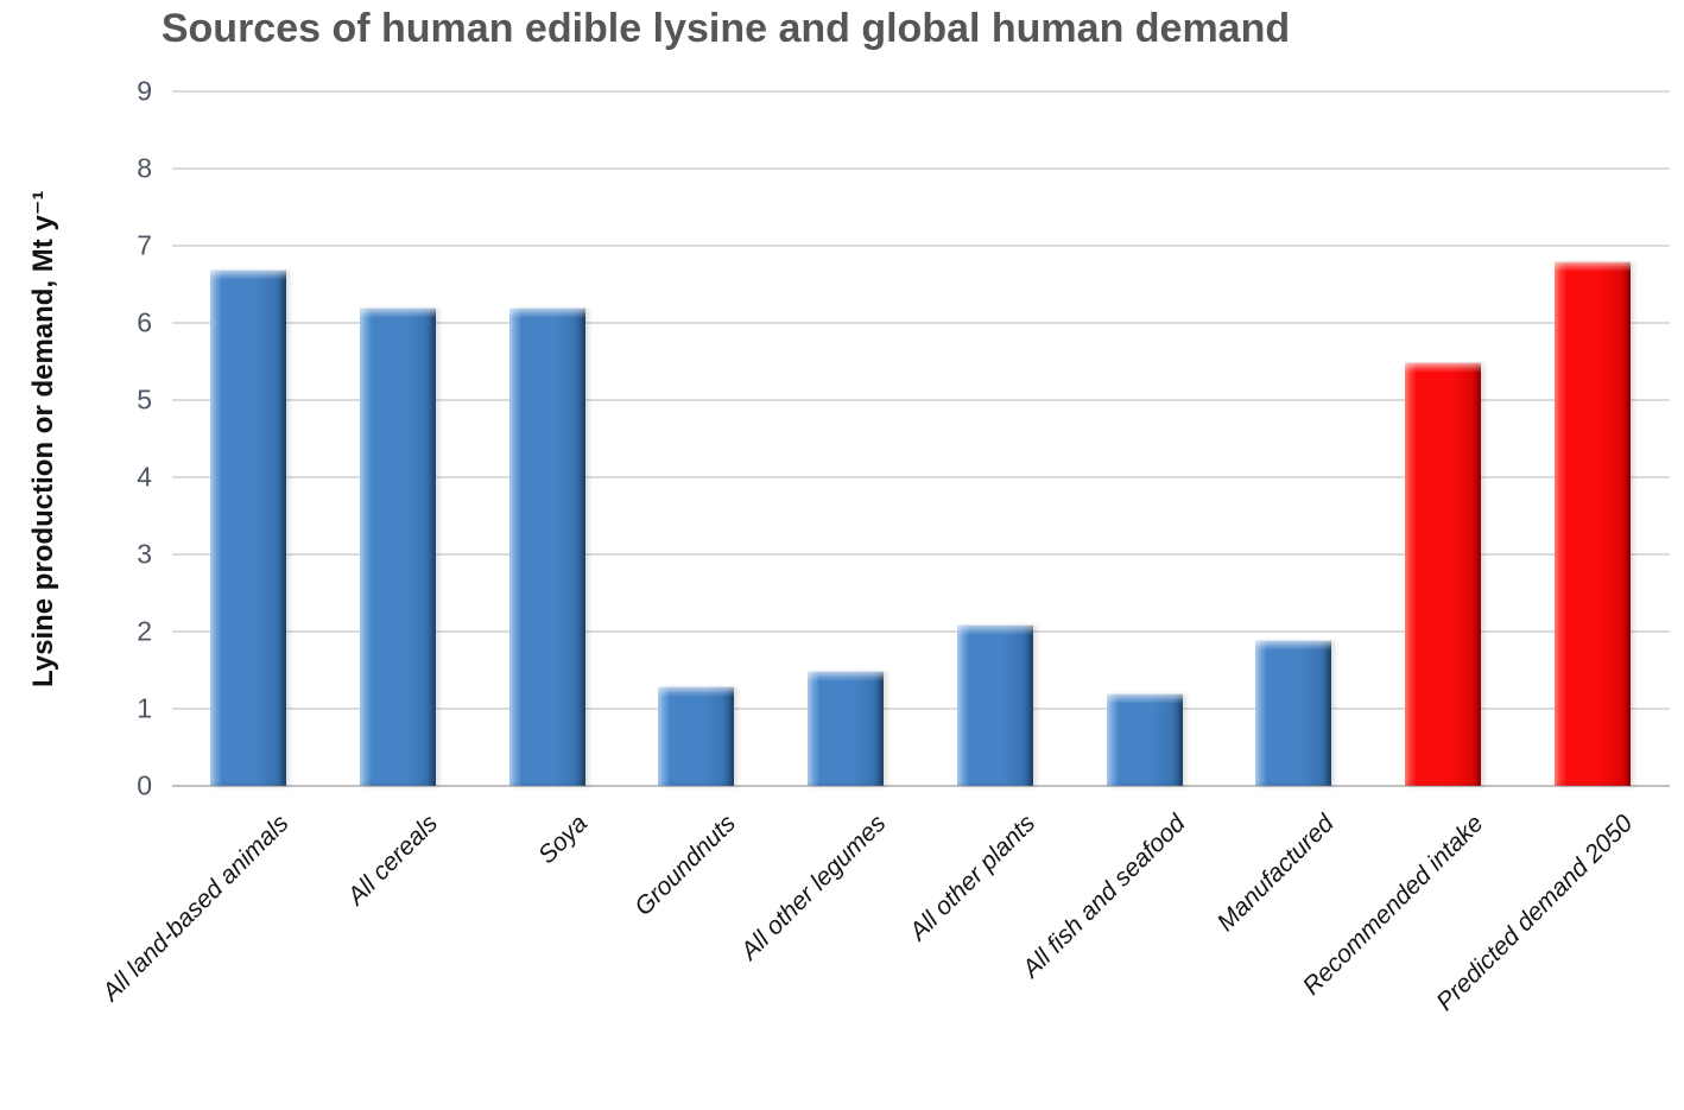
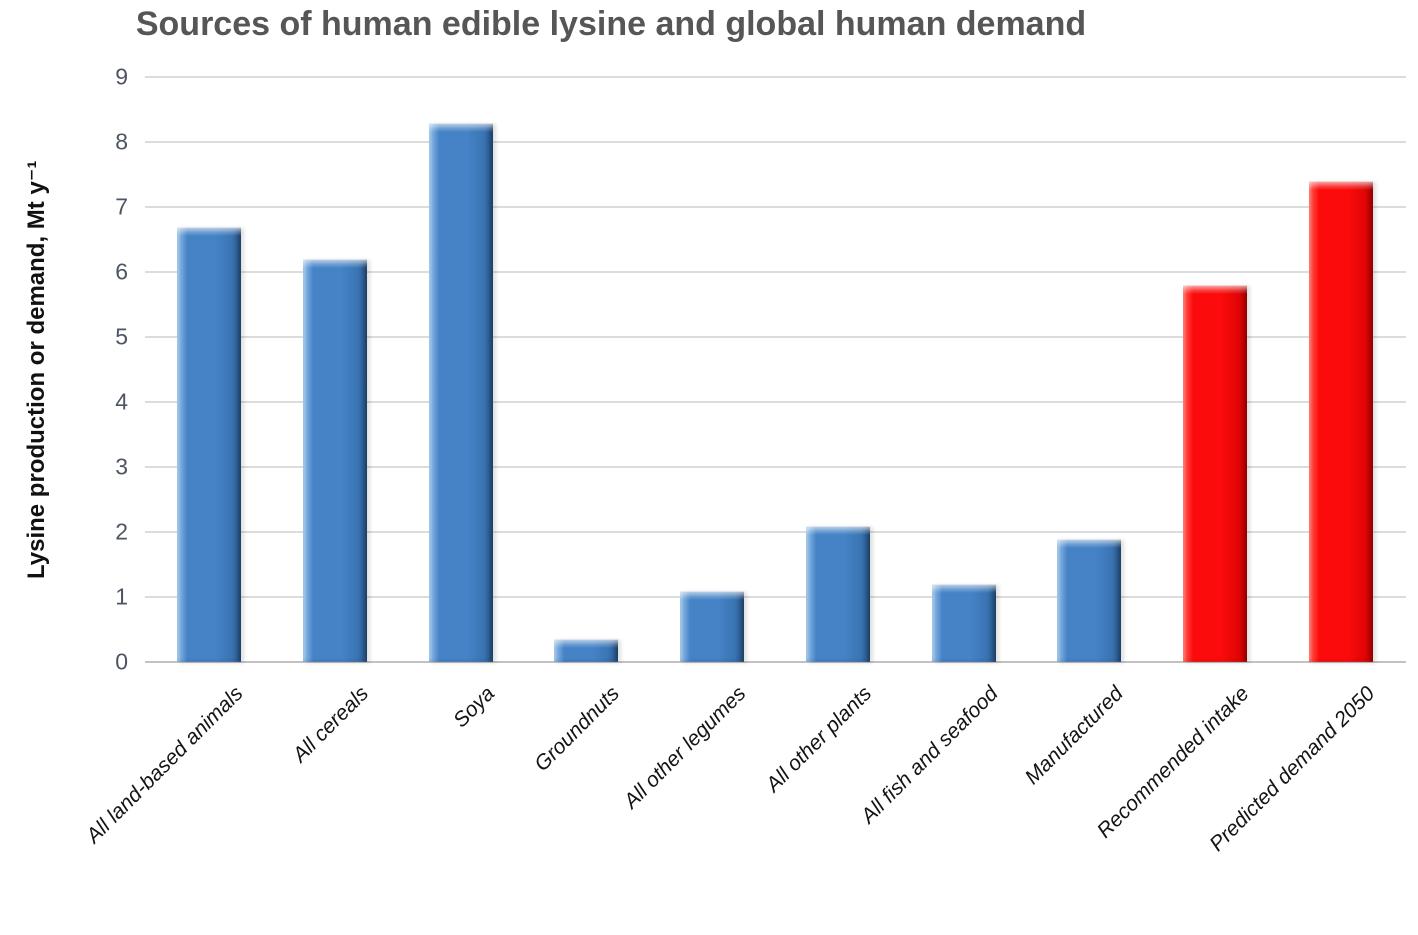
Soya: 6.2 -> 8.3
Groundnuts: 1.3 -> 0.3
All other legumes: 1.5 -> 1.1
Recommended intake: 5.5 -> 5.8
Predicted demand 2050: 6.8 -> 7.4
